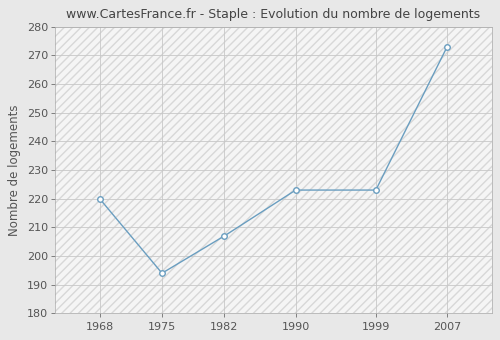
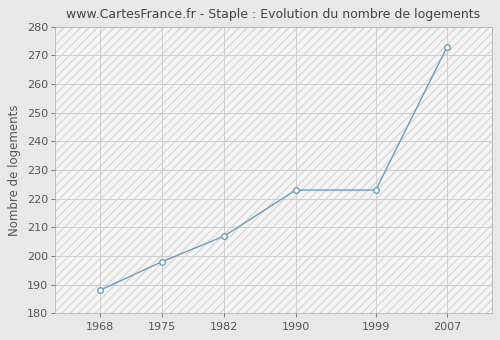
1968: 220 -> 188
1975: 194 -> 198
